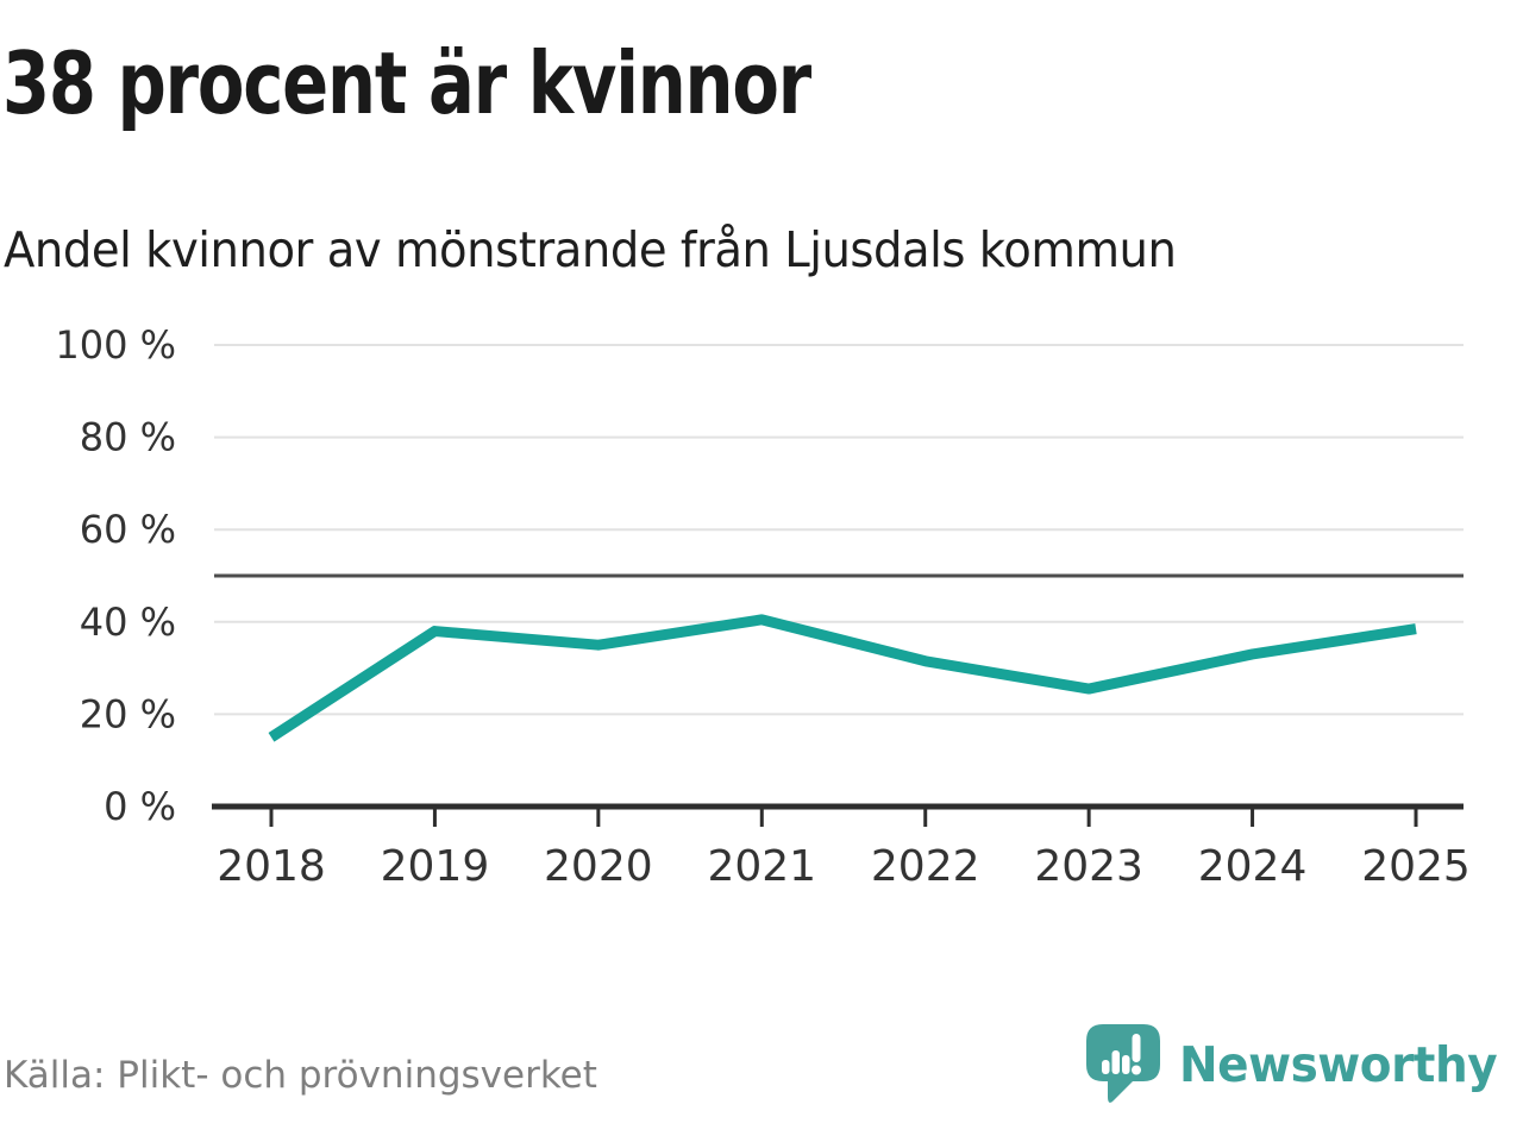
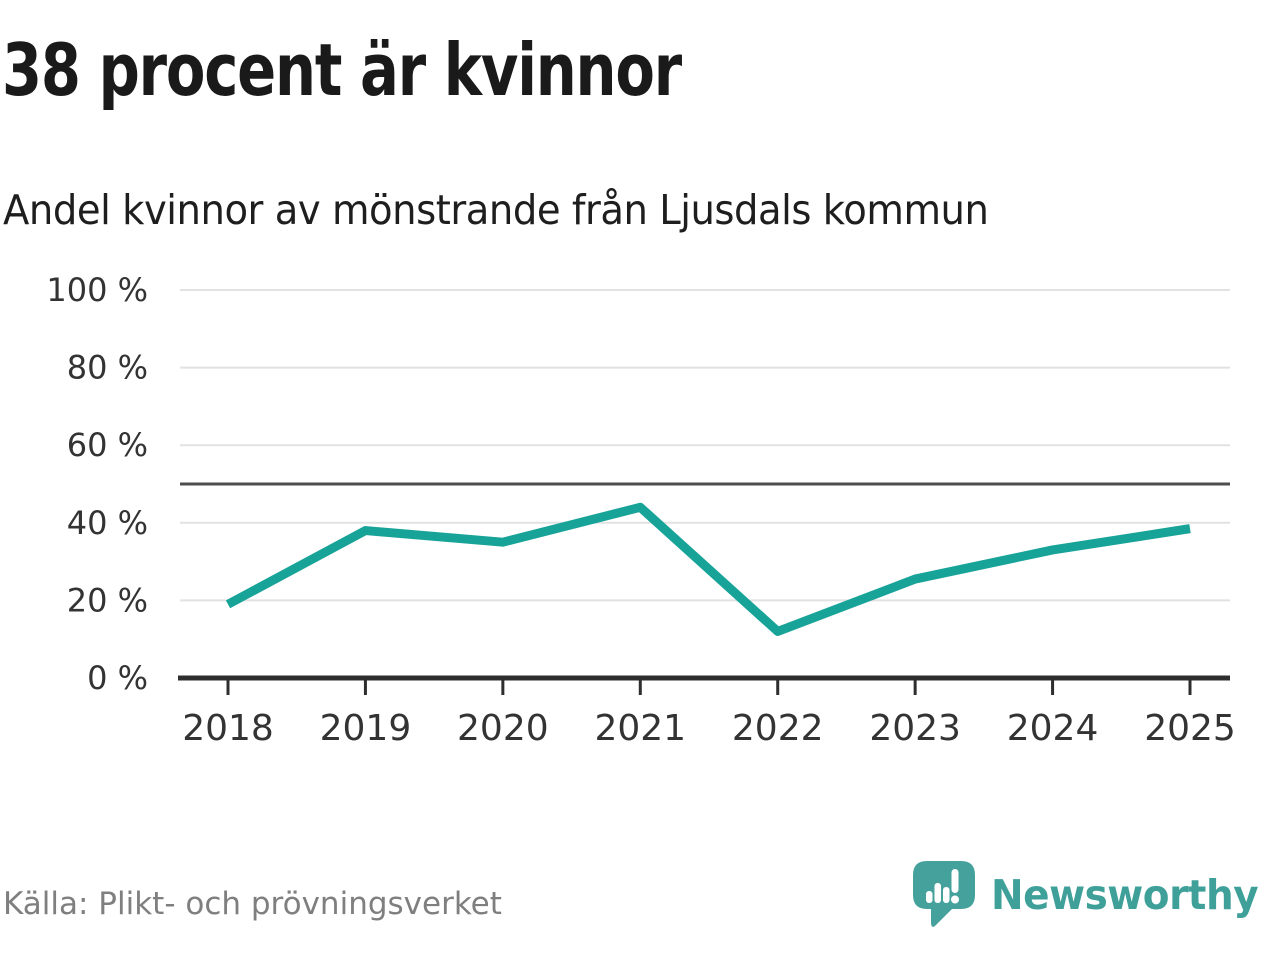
2018: 15% -> 19%
2021: 40% -> 44%
2022: 32% -> 12%
